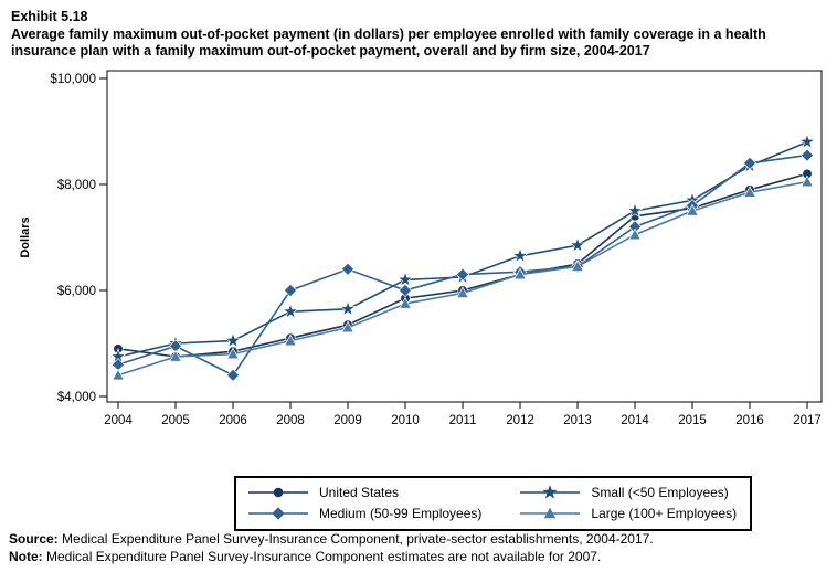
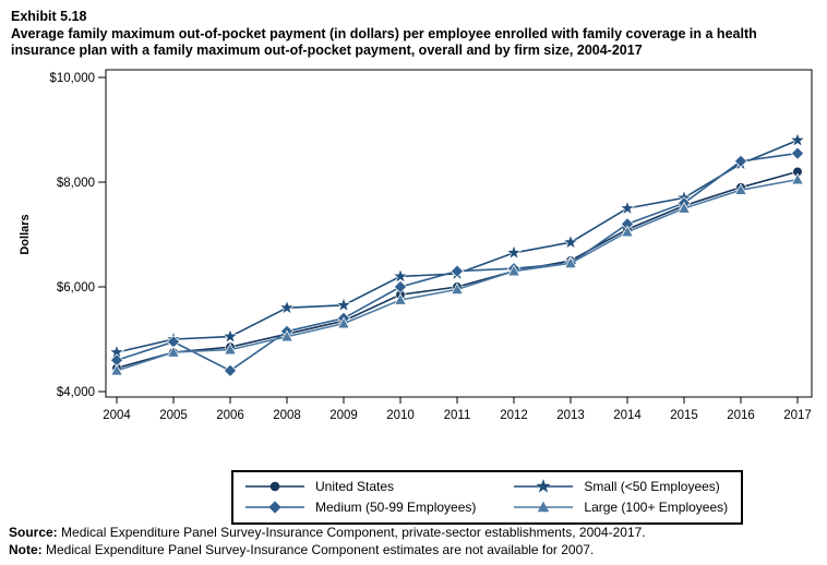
United States/2004: $4900 -> $4400
Medium (50-99 Employees)/2008: $6000 -> $5200
Medium (50-99 Employees)/2009: $6400 -> $5400
United States/2014: $7400 -> $7100
